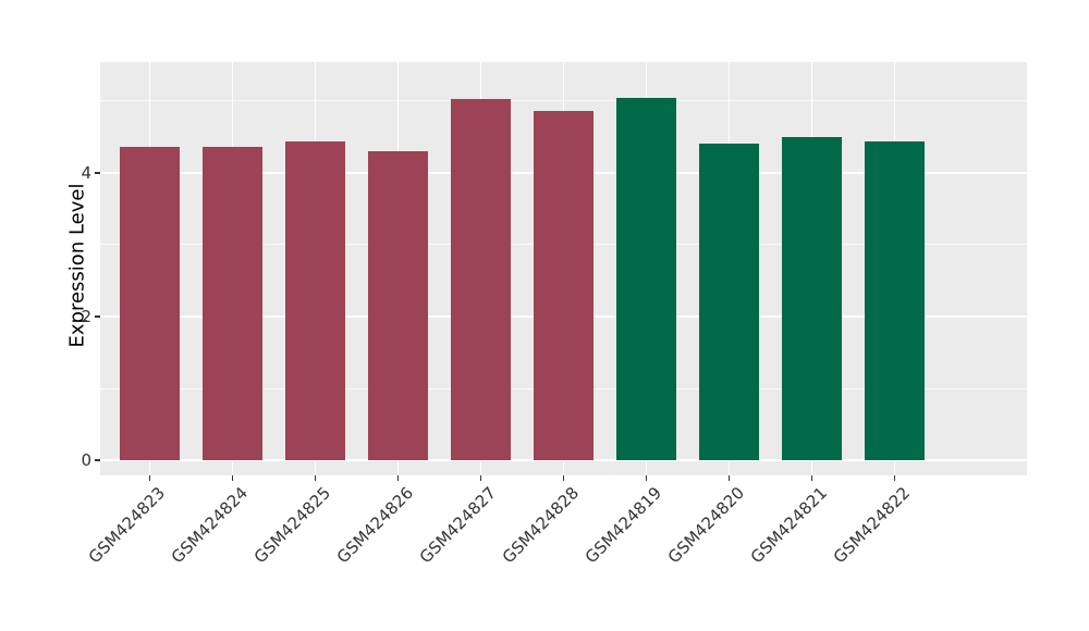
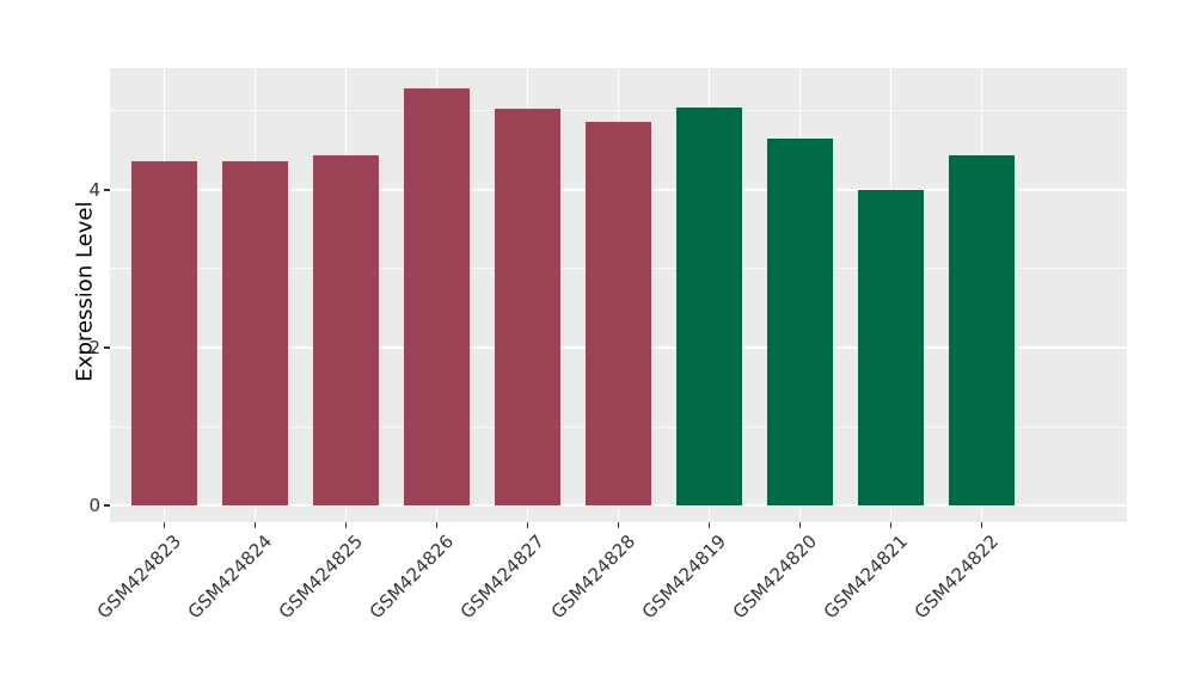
GSM424826: 4.3 -> 5.3
GSM424820: 4.4 -> 4.6
GSM424821: 4.5 -> 4.0
